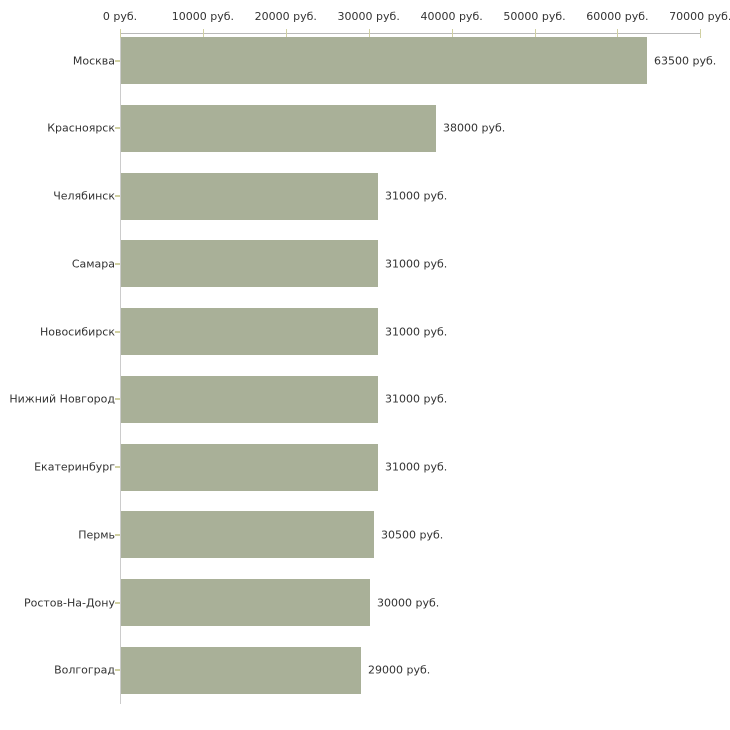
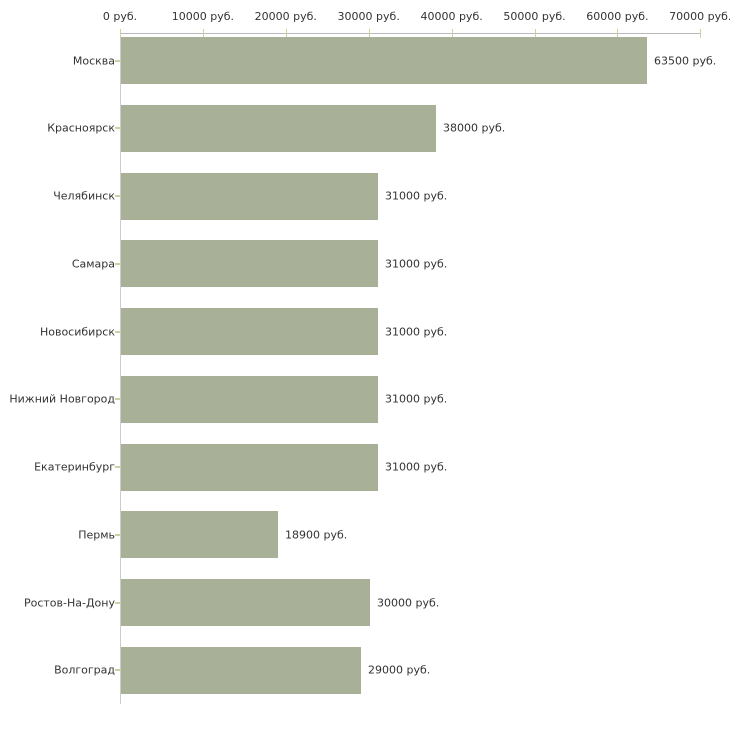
Пермь: 30500 -> 18900
